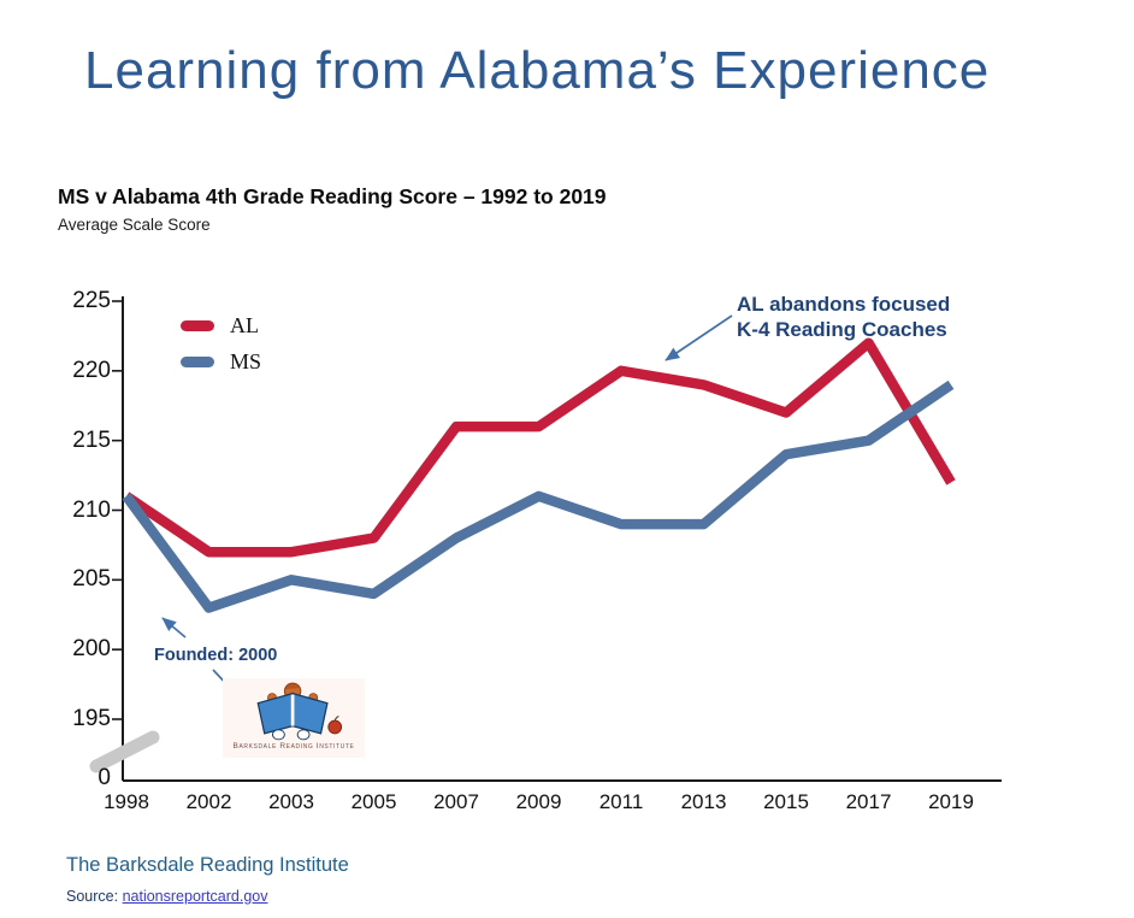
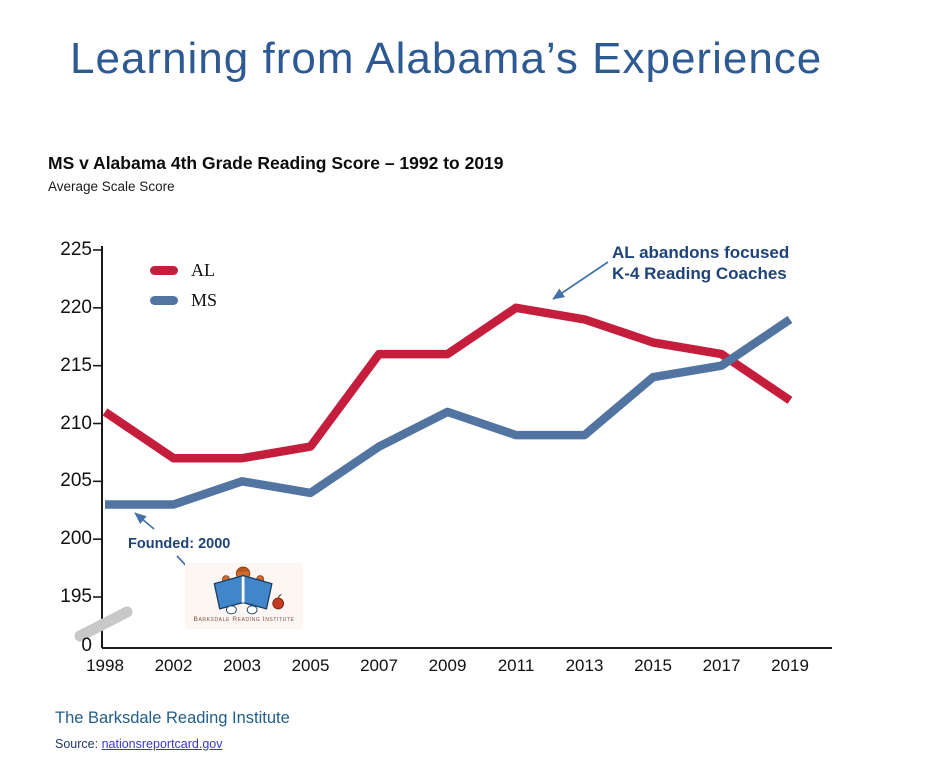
MS/1998: 211 -> 203
AL/2017: 222 -> 216
